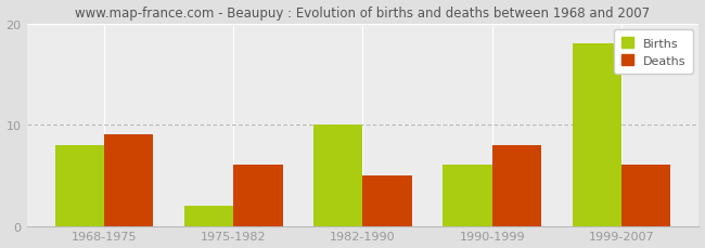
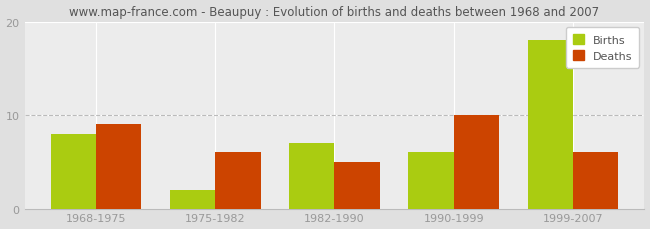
Births/1982-1990: 10 -> 7
Deaths/1990-1999: 8 -> 10
